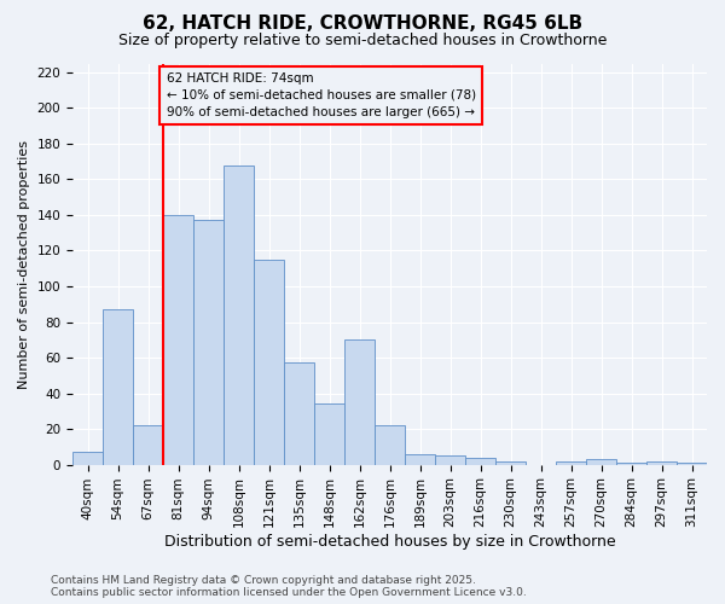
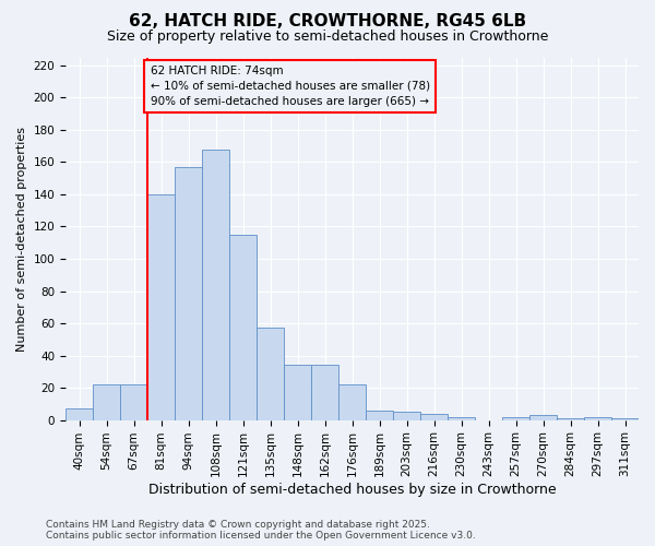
54sqm: 87 -> 22
94sqm: 137 -> 157
162sqm: 70 -> 34
